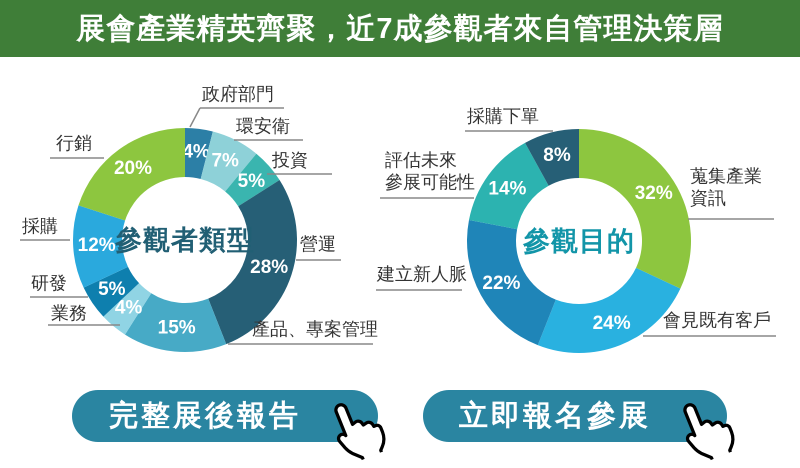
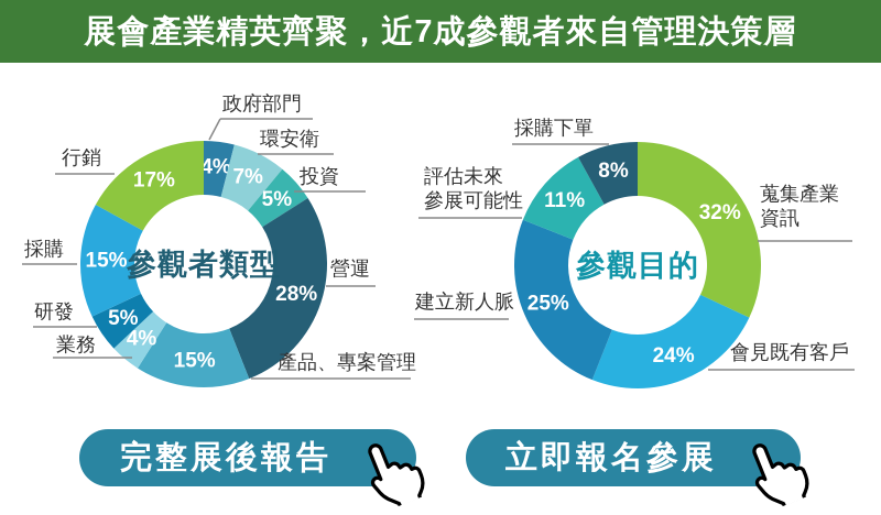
參觀者類型/採購: 12% -> 15%
參觀者類型/行銷: 20% -> 17%
參觀目的/建立新人脈: 22% -> 25%
參觀目的/評估未來參展可能性: 14% -> 11%
